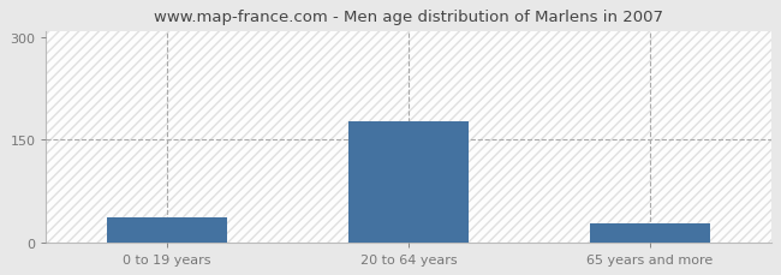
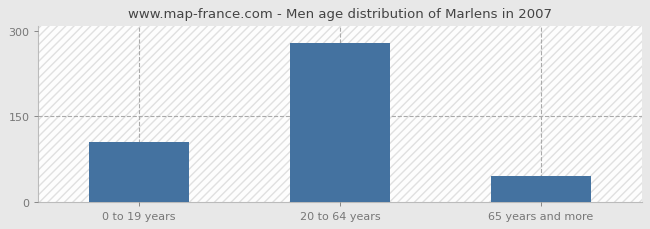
0 to 19 years: 36 -> 105
20 to 64 years: 178 -> 280
65 years and more: 28 -> 45
